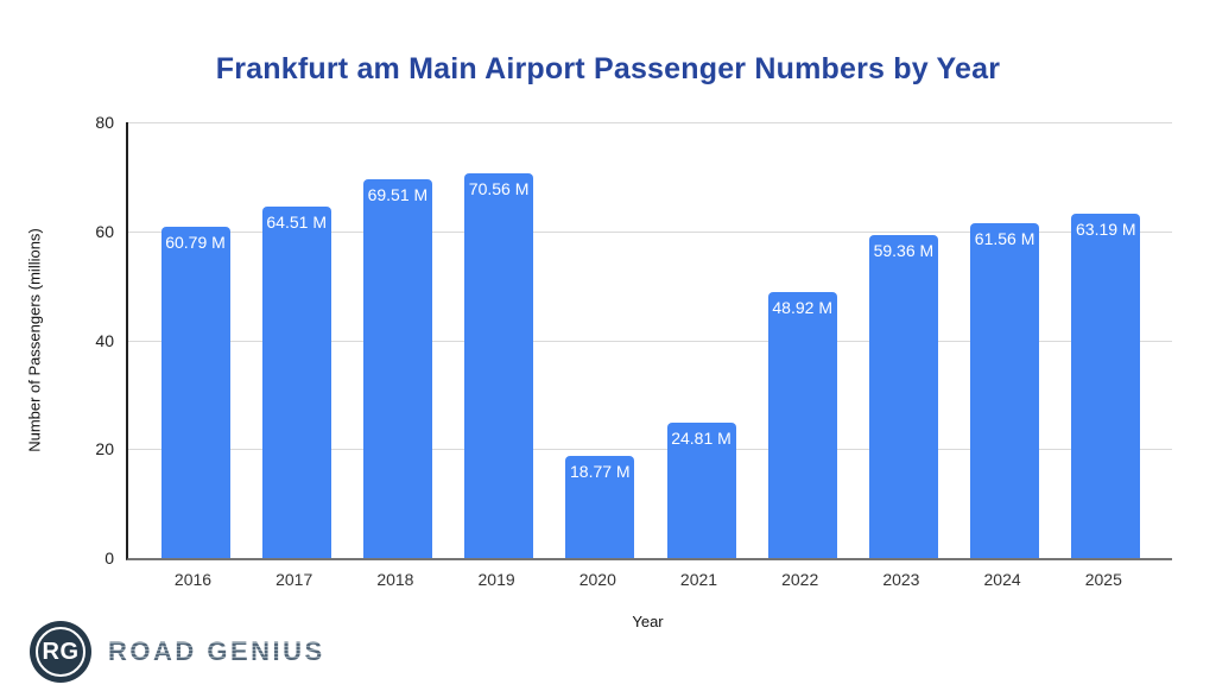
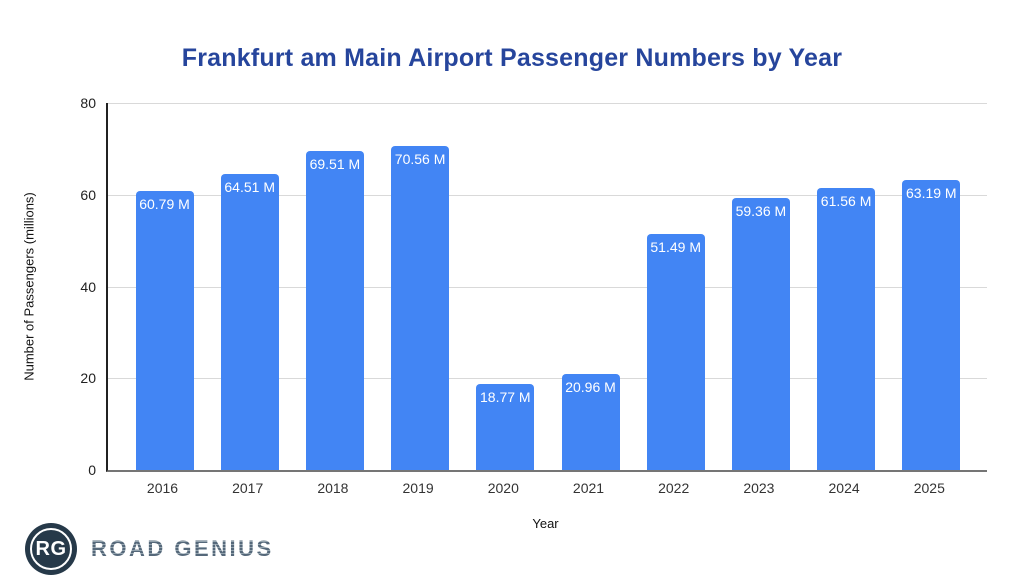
2021: 24.81 -> 20.96
2022: 48.92 -> 51.49
